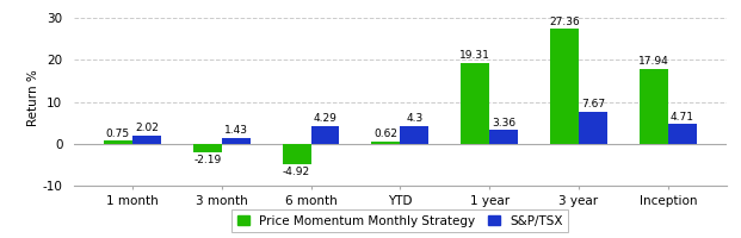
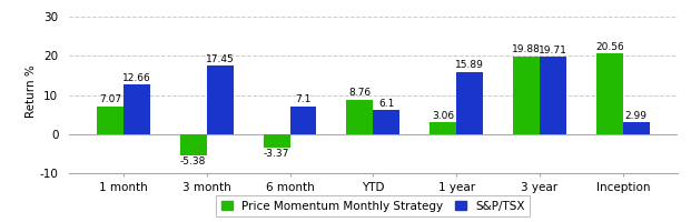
Price Momentum Monthly Strategy/1 month: 0.75 -> 7.07
S&P/TSX/1 month: 2.02 -> 12.66
Price Momentum Monthly Strategy/3 month: -2.19 -> -5.38
S&P/TSX/3 month: 1.43 -> 17.45
Price Momentum Monthly Strategy/6 month: -4.92 -> -3.37
S&P/TSX/6 month: 4.29 -> 7.1
Price Momentum Monthly Strategy/YTD: 0.62 -> 8.76
S&P/TSX/YTD: 4.3 -> 6.1
Price Momentum Monthly Strategy/1 year: 19.31 -> 3.06
S&P/TSX/1 year: 3.36 -> 15.89
Price Momentum Monthly Strategy/3 year: 27.36 -> 19.88
S&P/TSX/3 year: 7.67 -> 19.71
Price Momentum Monthly Strategy/Inception: 17.94 -> 20.56
S&P/TSX/Inception: 4.71 -> 2.99
